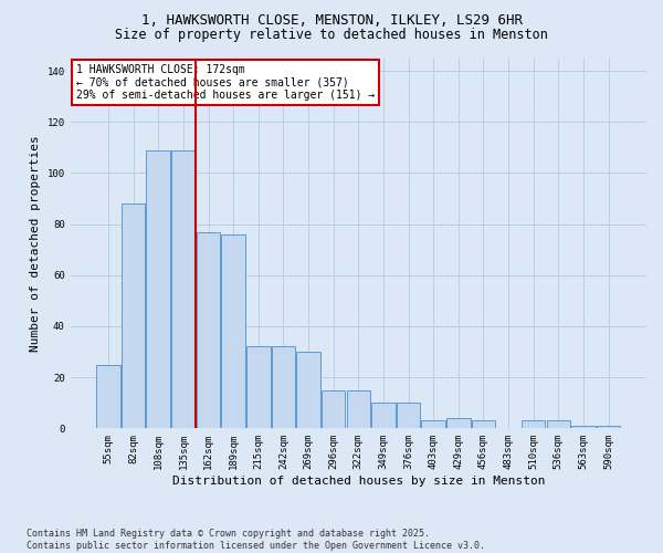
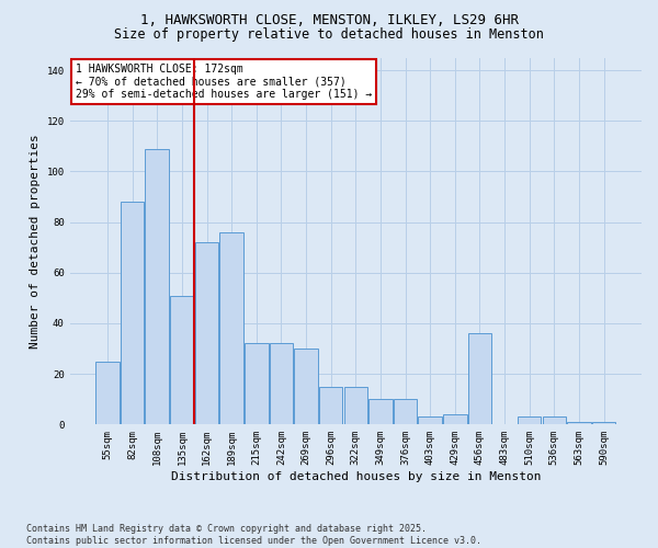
135sqm: 109 -> 51
162sqm: 77 -> 72
456sqm: 3 -> 36
